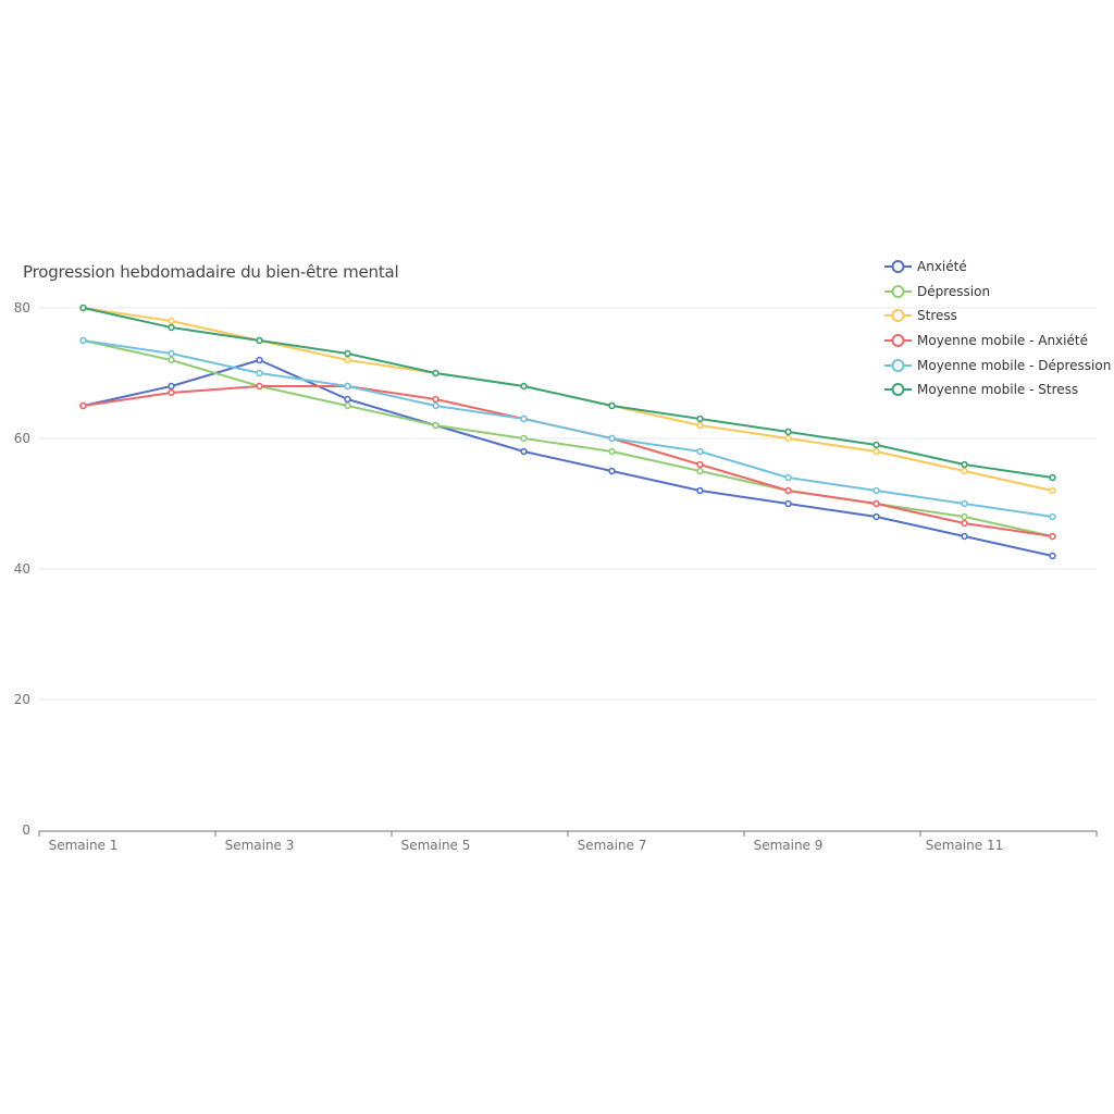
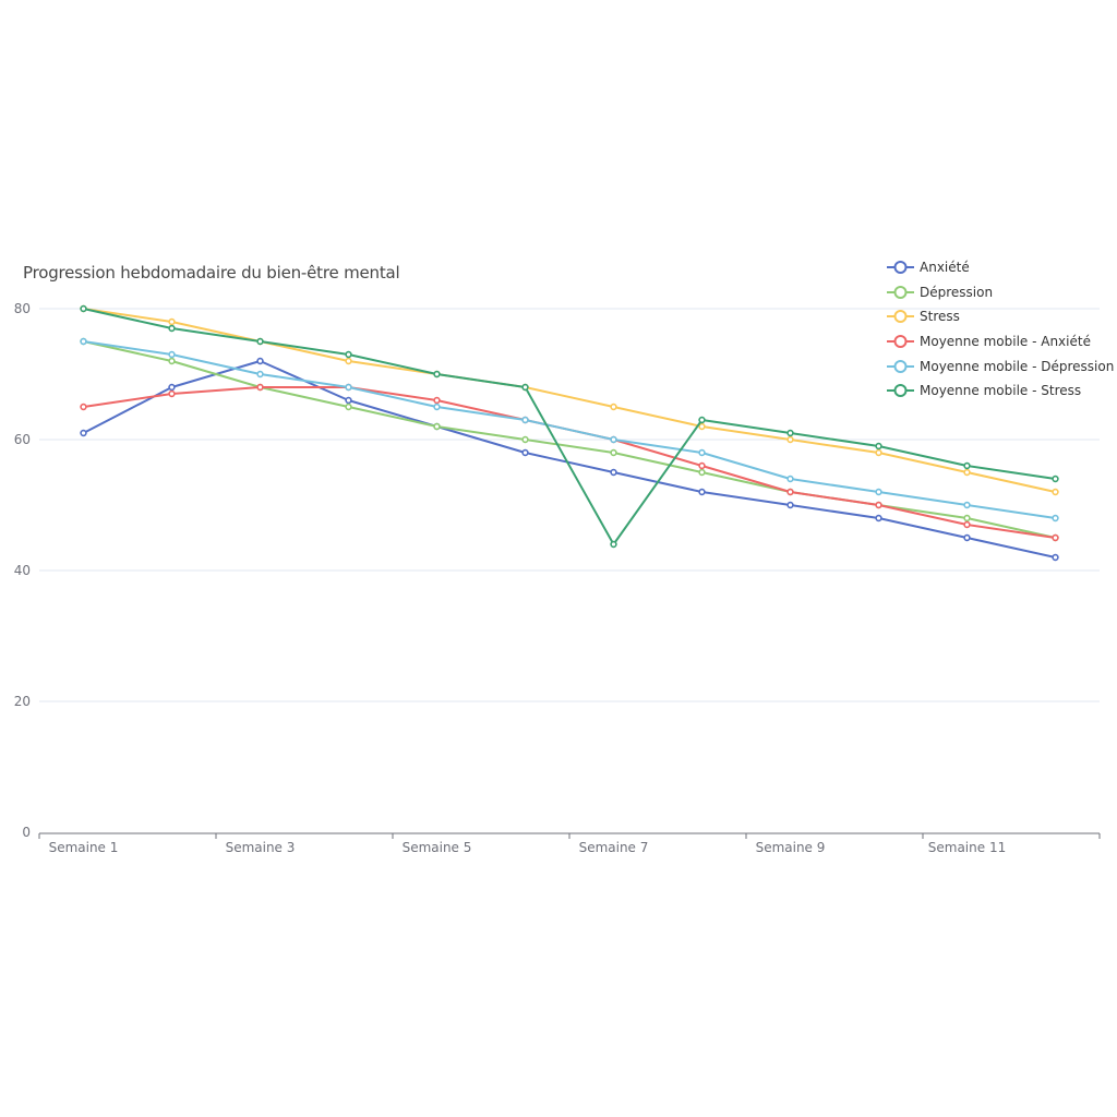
Anxiété/Semaine 1: 65 -> 61
Moyenne mobile - Stress/Semaine 7: 65 -> 44
